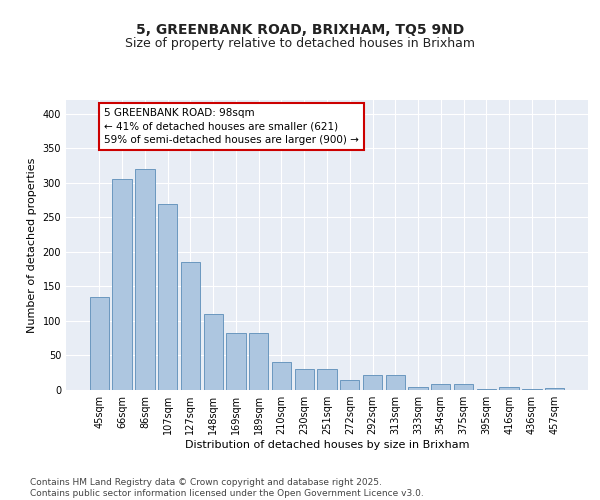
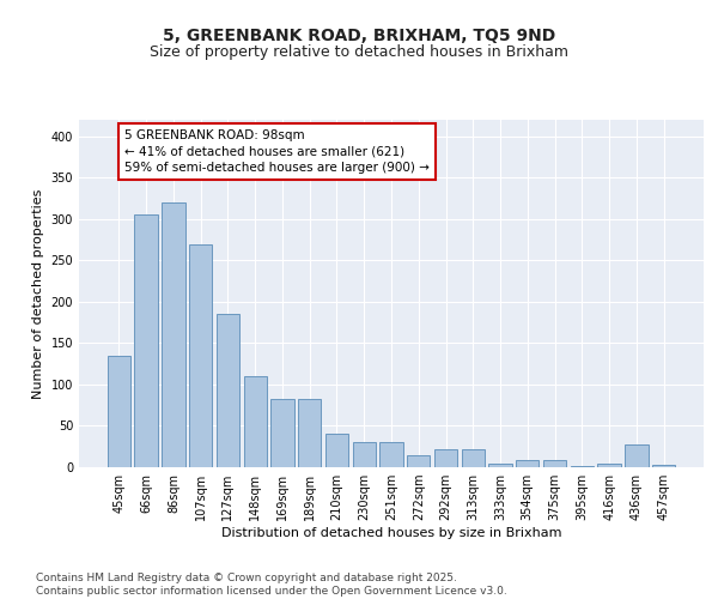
436sqm: 1 -> 28
